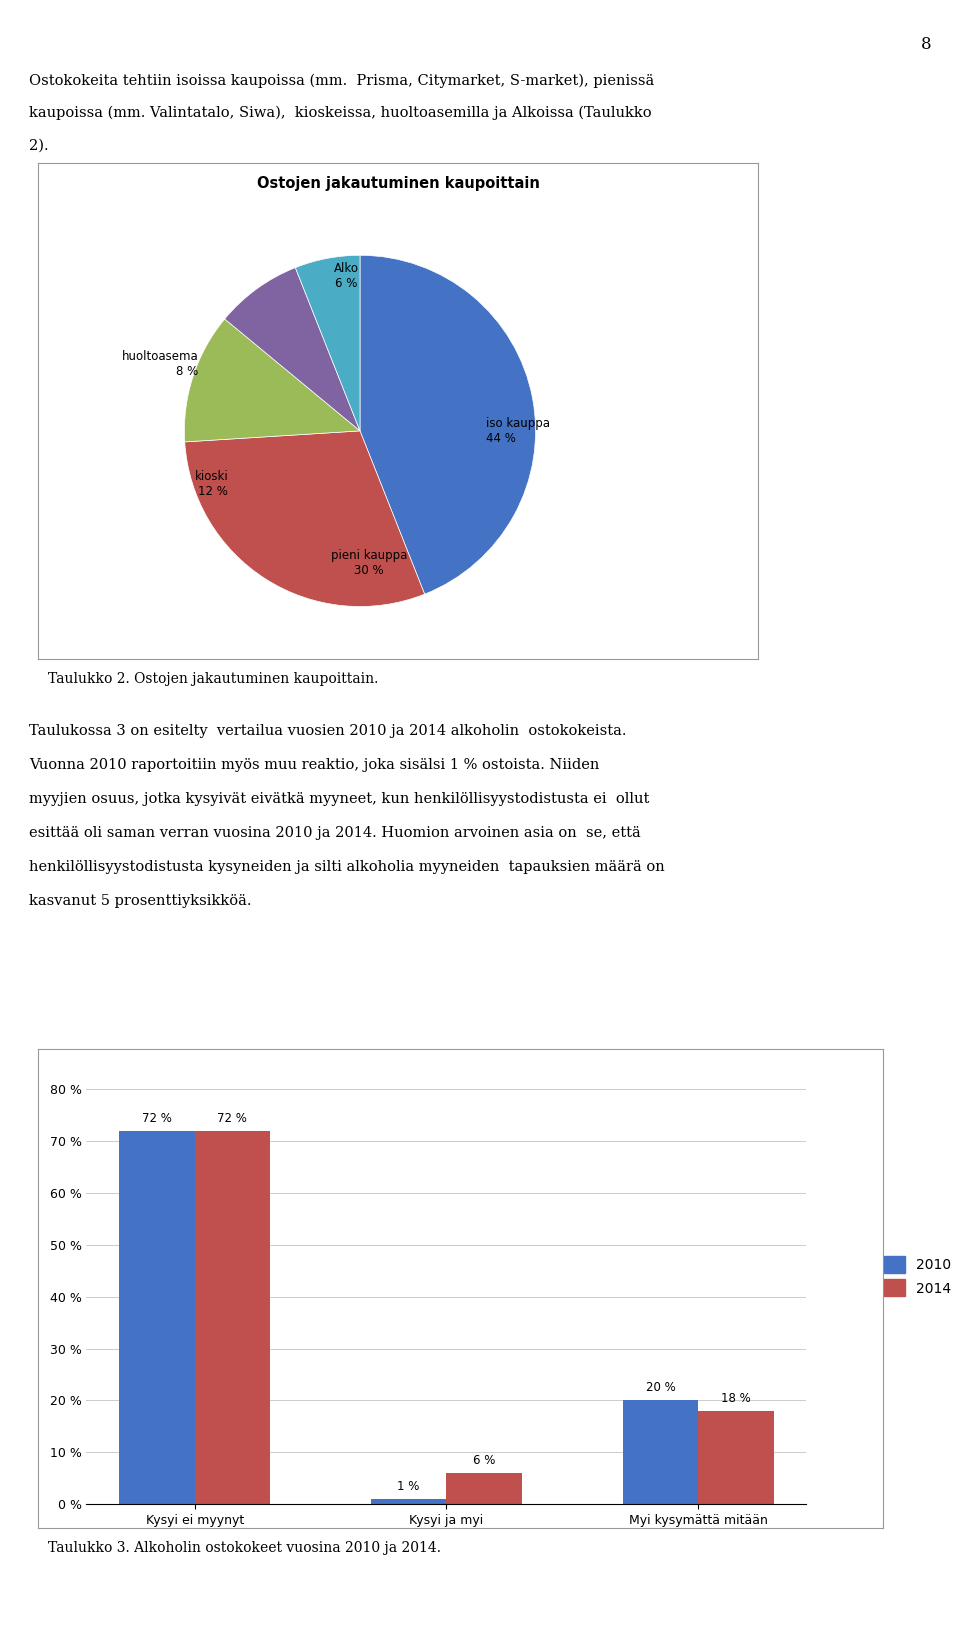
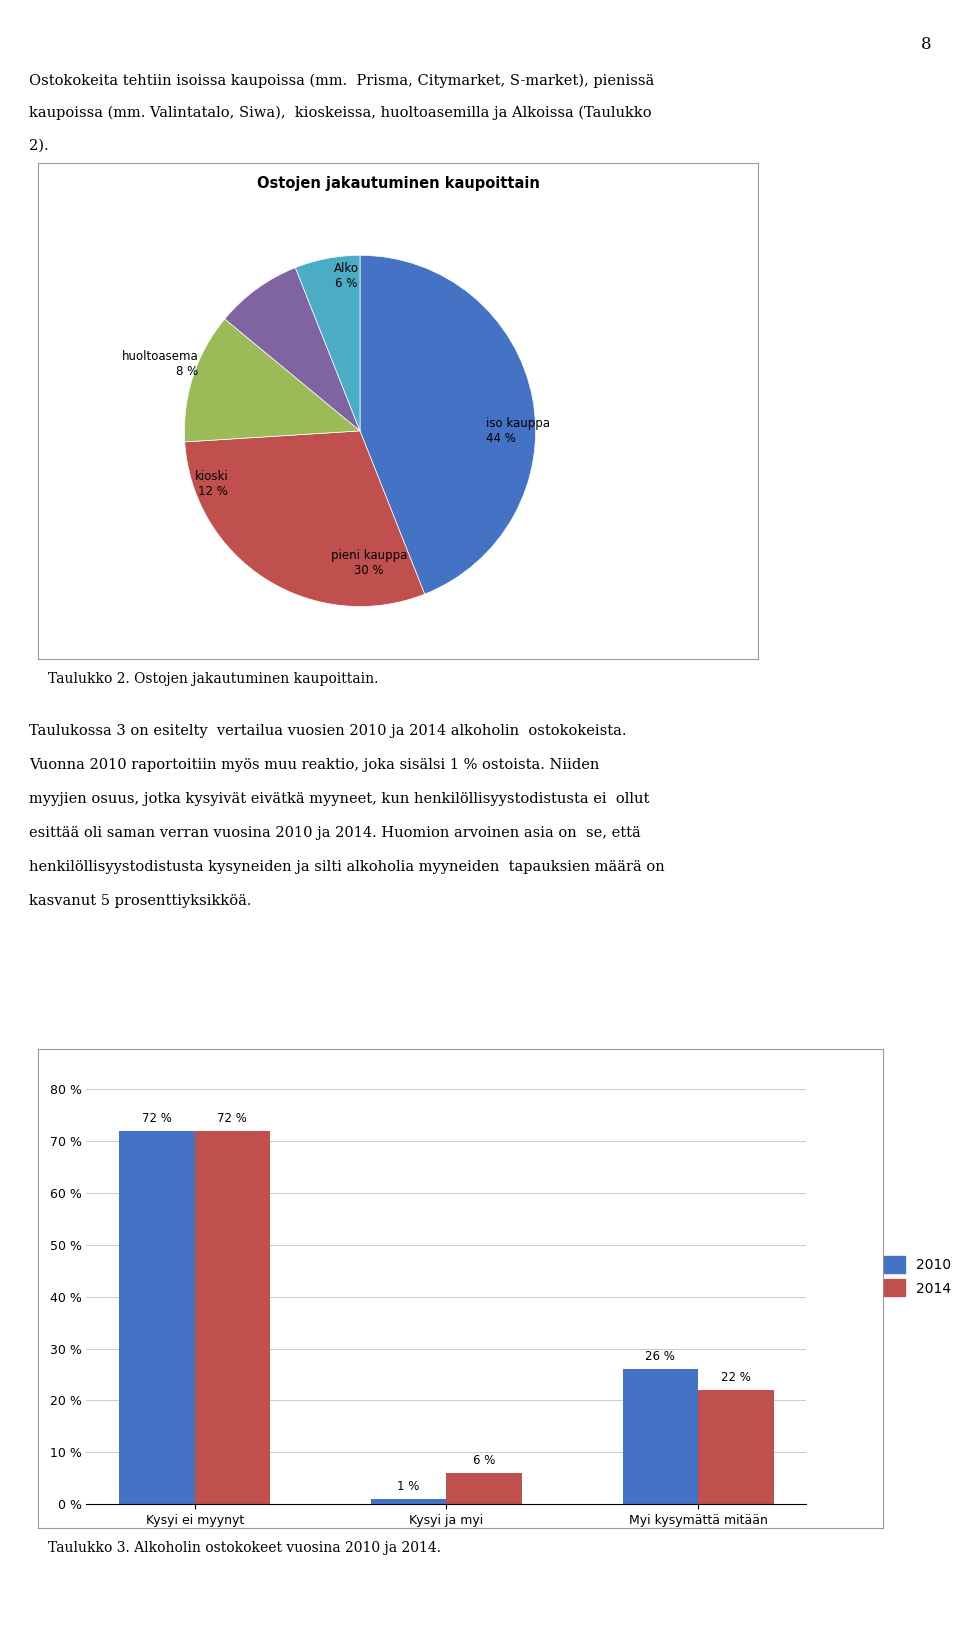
2010/Myi kysymättä mitään: 20 -> 26
2014/Myi kysymättä mitään: 18 -> 22
